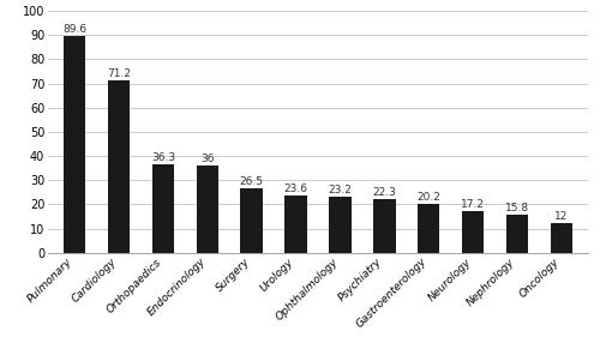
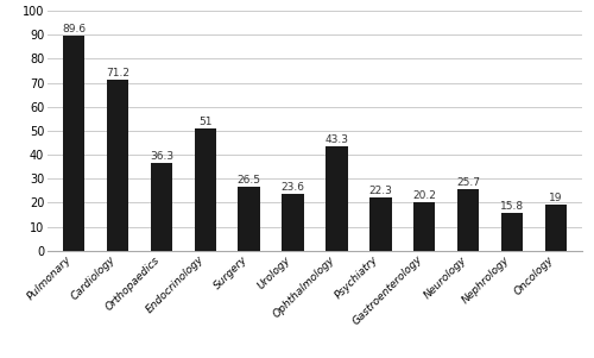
Endocrinology: 36 -> 51
Ophthalmology: 23.2 -> 43.3
Neurology: 17.2 -> 25.7
Oncology: 12 -> 19
